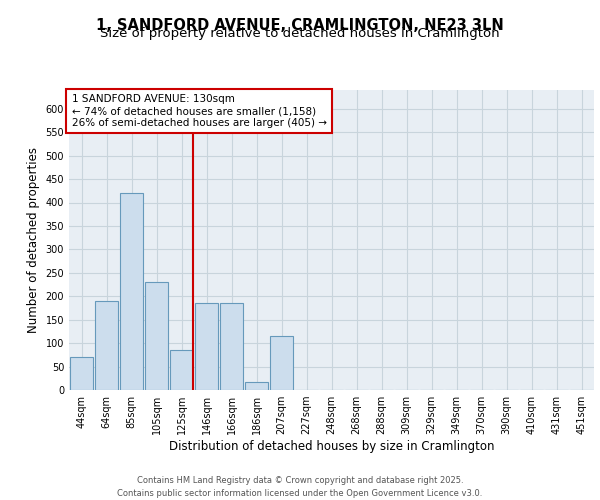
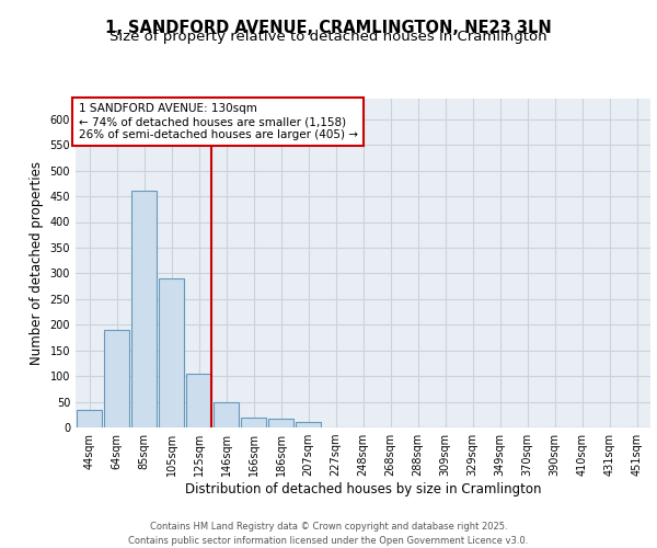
44sqm: 70 -> 35
85sqm: 420 -> 460
105sqm: 230 -> 290
125sqm: 85 -> 105
146sqm: 185 -> 50
166sqm: 185 -> 20
207sqm: 115 -> 10
